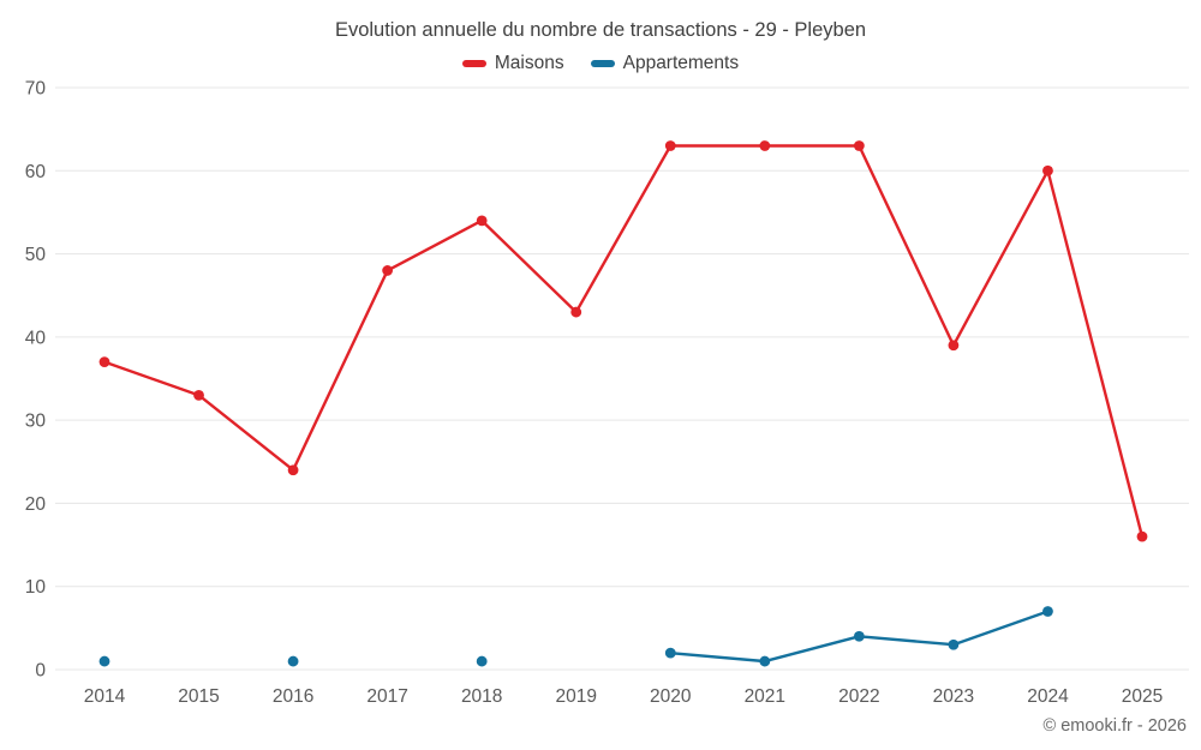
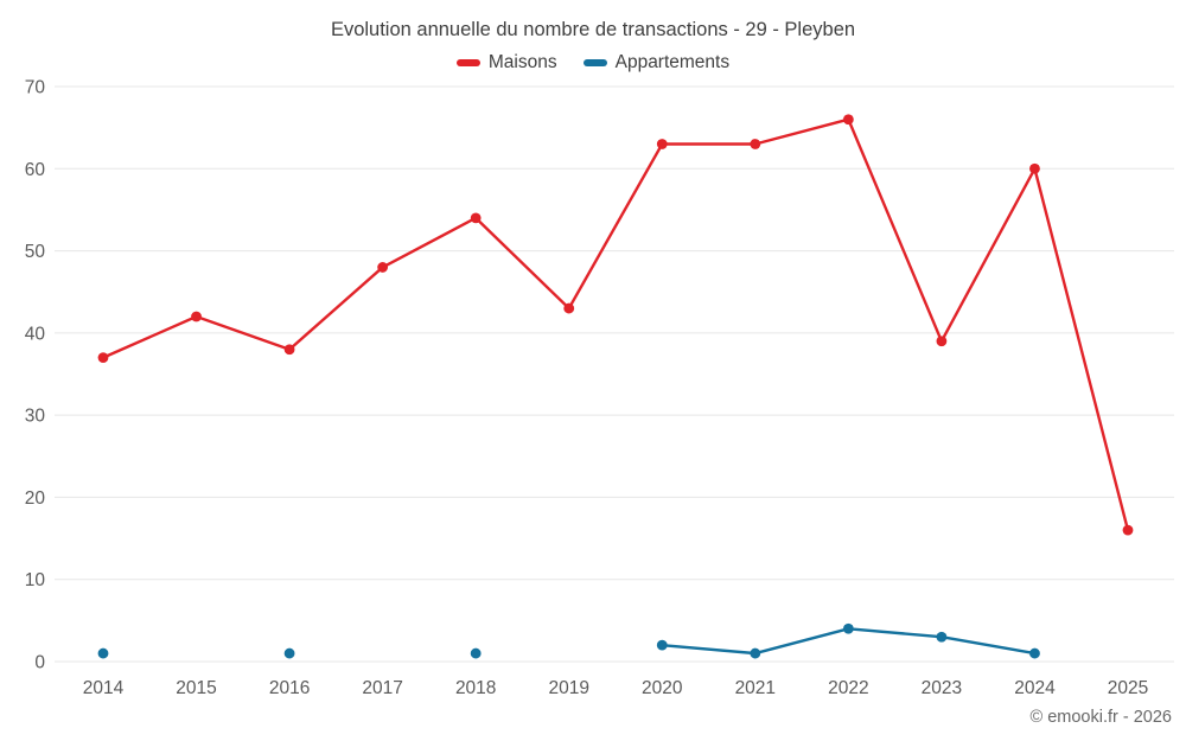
Maisons/2015: 33 -> 42
Maisons/2016: 24 -> 38
Maisons/2022: 63 -> 66
Appartements/2024: 7 -> 1
